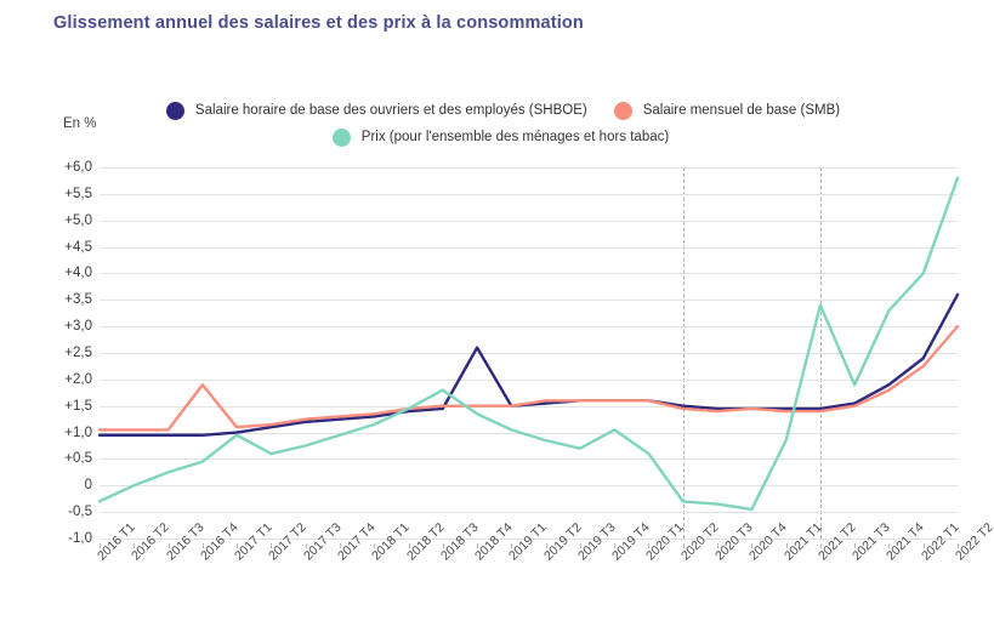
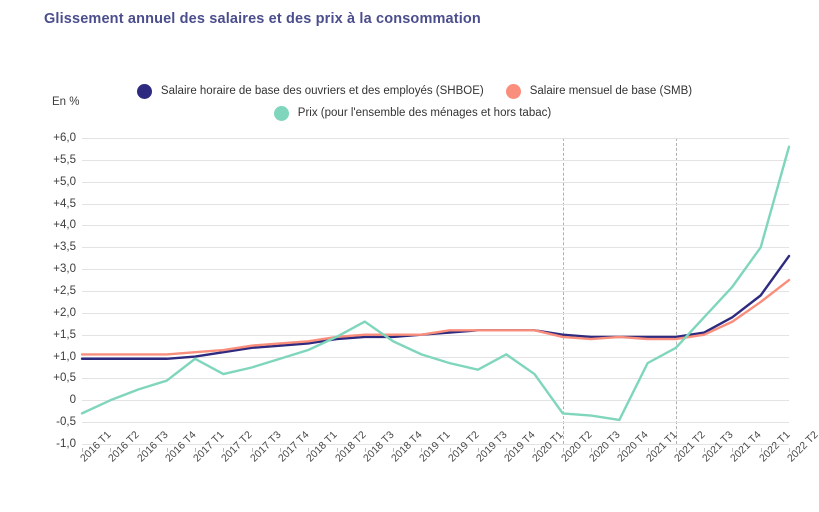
Salaire mensuel de base (SMB)/2016 T4: 1,9 -> 1,1
Salaire horaire de base des ouvriers et des employés (SHBOE)/2018 T4: 2,6 -> 1,4
Prix (pour l'ensemble des ménages et hors tabac)/2021 T2: 3,4 -> 1,2
Prix (pour l'ensemble des ménages et hors tabac)/2021 T4: 3,3 -> 2,6
Prix (pour l'ensemble des ménages et hors tabac)/2022 T1: 4,0 -> 3,5
Salaire horaire de base des ouvriers et des employés (SHBOE)/2022 T2: 3,6 -> 3,3
Salaire mensuel de base (SMB)/2022 T2: 3,0 -> 2,8
